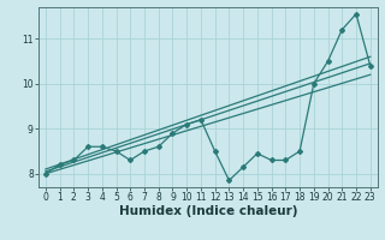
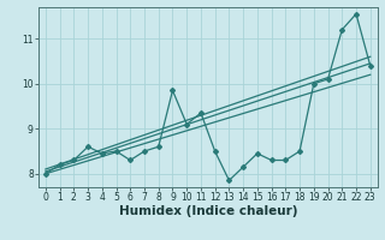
4: 8.60 -> 8.45
9: 8.90 -> 9.85
11: 9.20 -> 9.35
20: 10.50 -> 10.10
